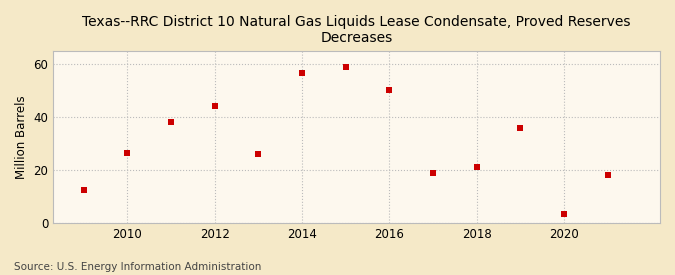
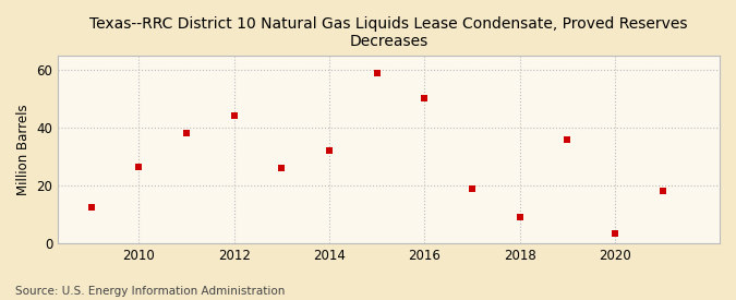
2014: 56.5 -> 32.0
2018: 21.0 -> 9.0
